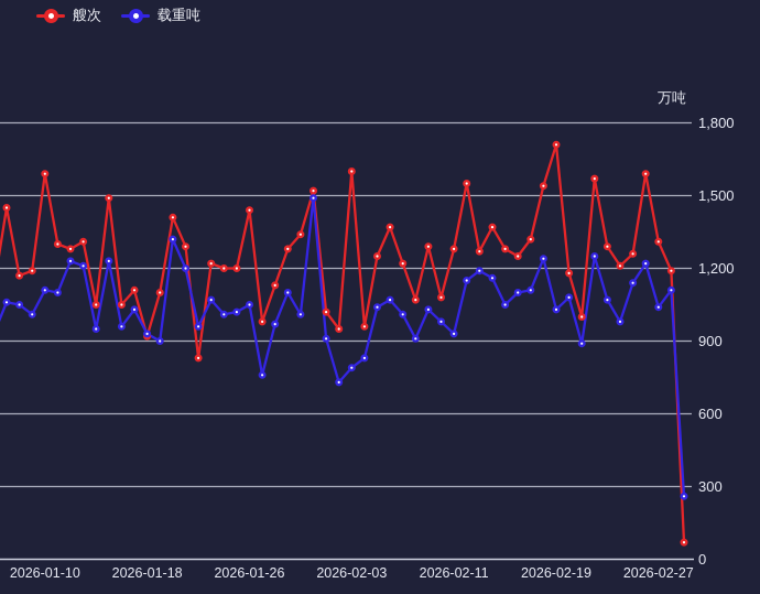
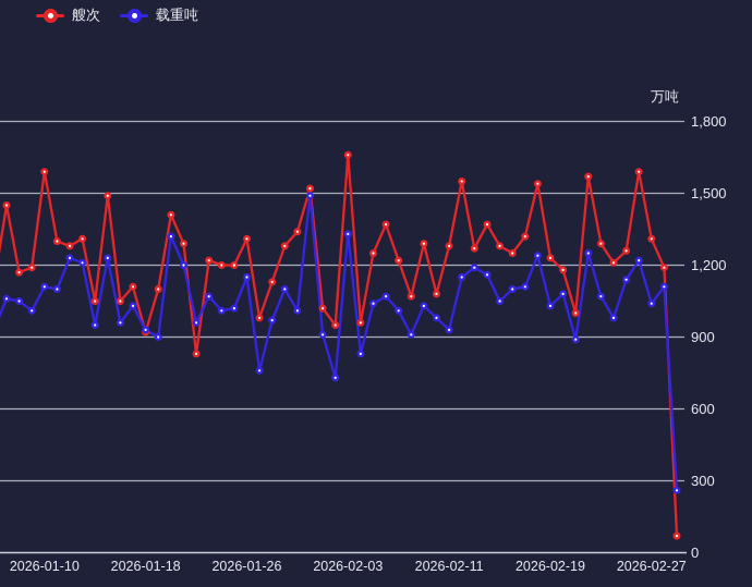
艘次/2026-01-26: 1440 -> 1310
载重吨/2026-01-26: 1050 -> 1150
艘次/2026-02-03: 1600 -> 1660
载重吨/2026-02-03: 790 -> 1330
艘次/2026-02-19: 1710 -> 1230
